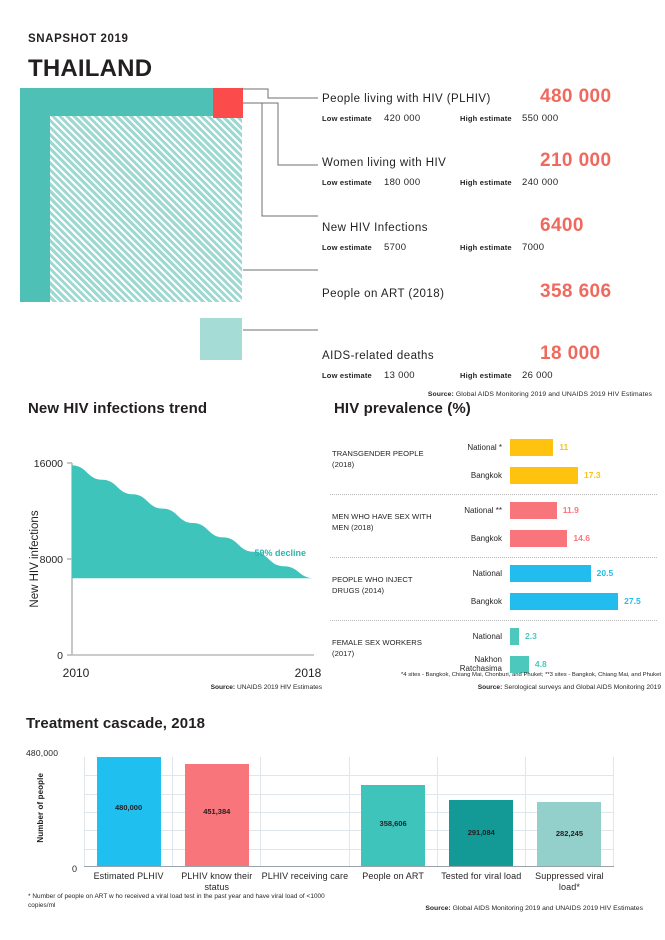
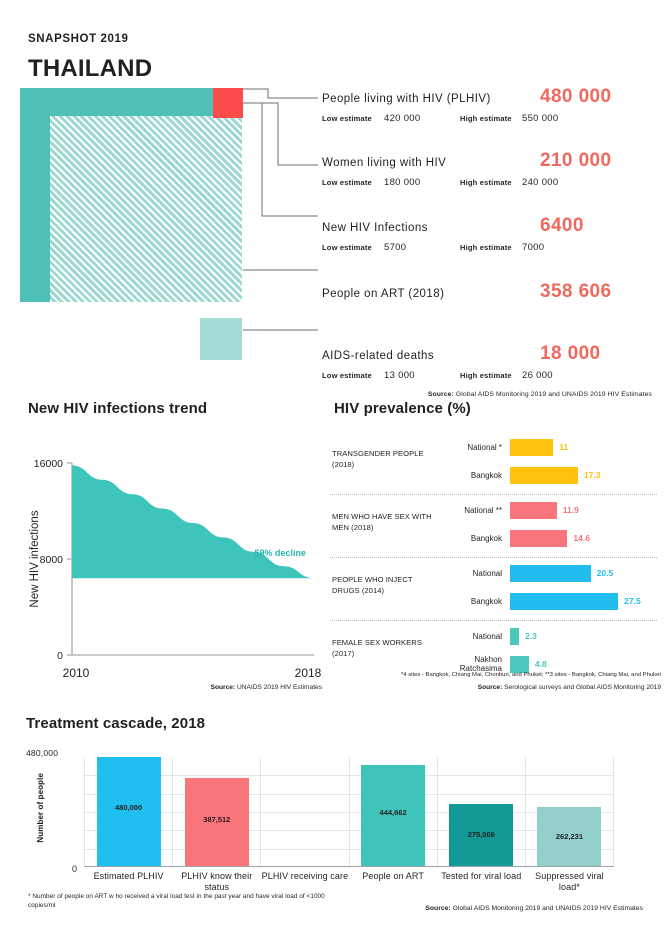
Treatment cascade, 2018/PLHIV know their status: 451,384 -> 387,512
Treatment cascade, 2018/People on ART: 358,606 -> 444,662
Treatment cascade, 2018/Tested for viral load: 291,084 -> 275,006
Treatment cascade, 2018/Suppressed viral load*: 282,245 -> 262,231
